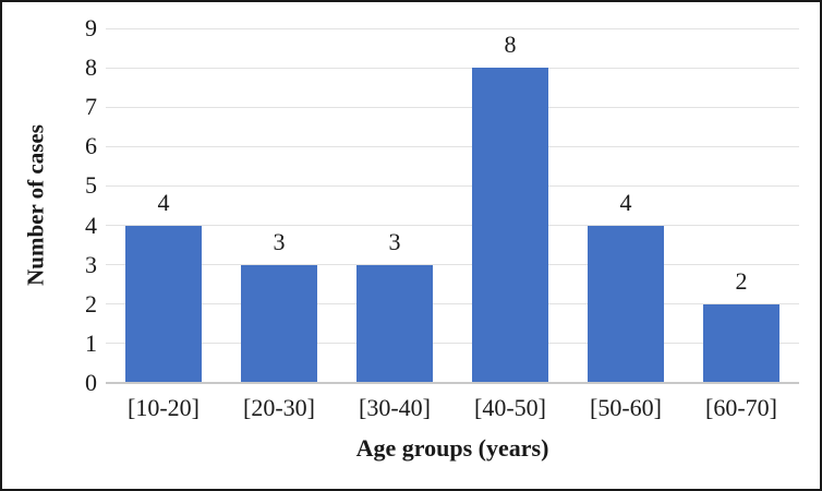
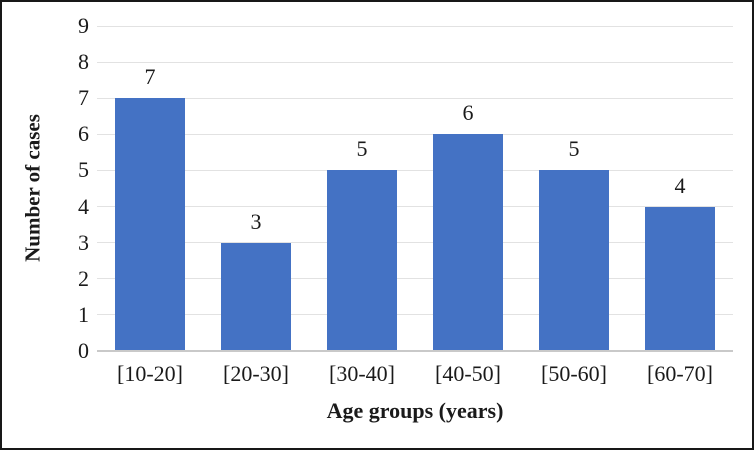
[10-20]: 4 -> 7
[30-40]: 3 -> 5
[40-50]: 8 -> 6
[50-60]: 4 -> 5
[60-70]: 2 -> 4
